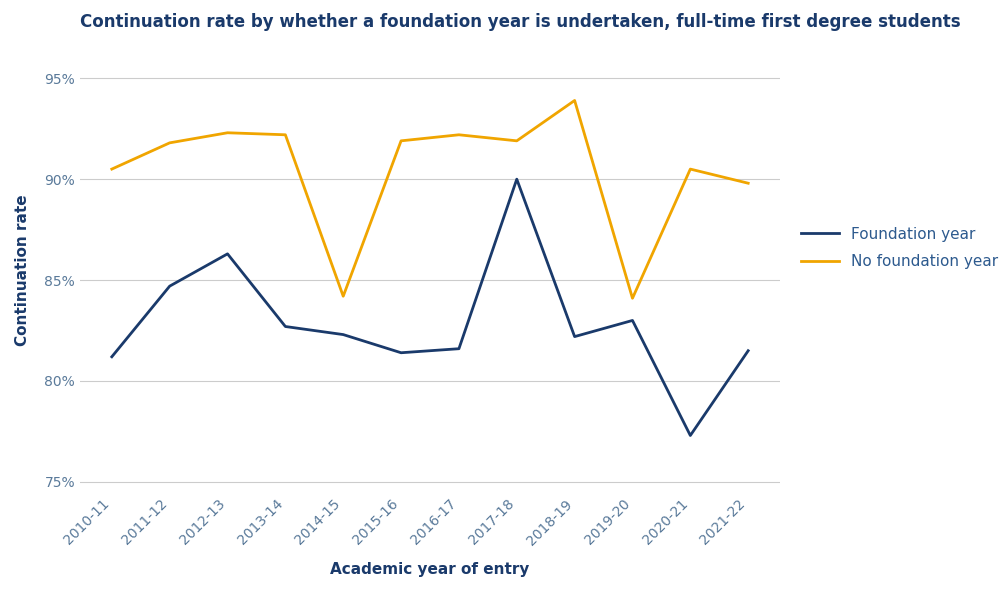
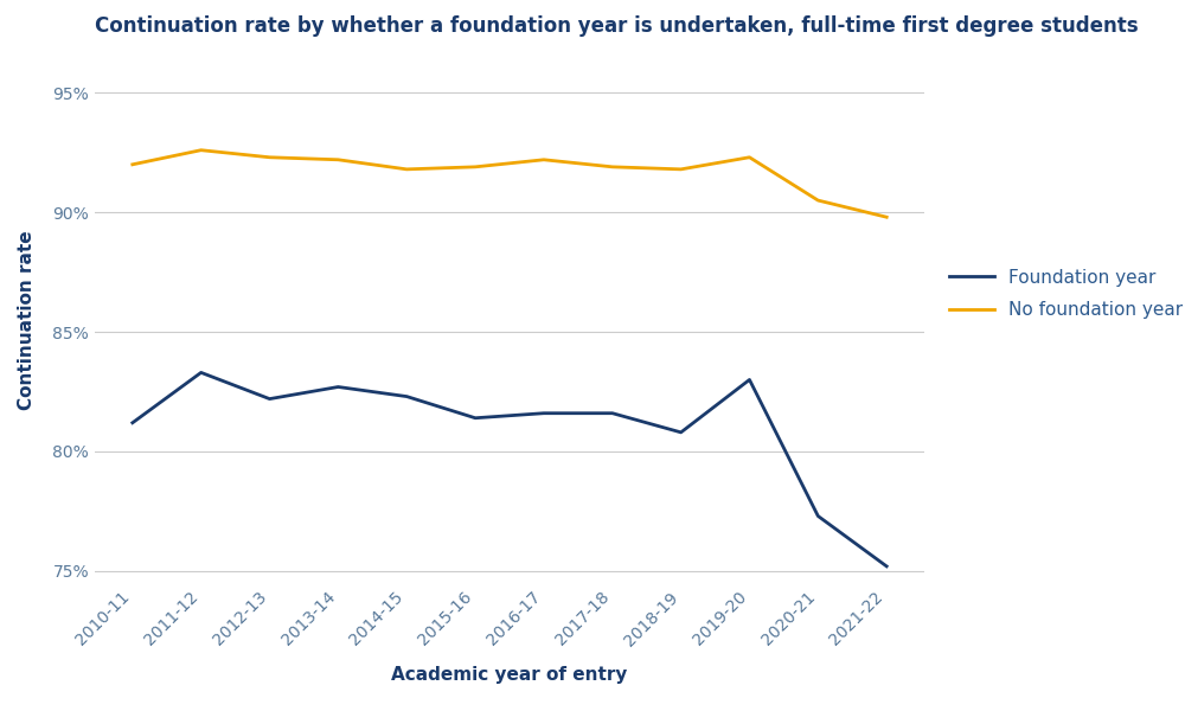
No foundation year/2010-11: 90.5% -> 92.0%
Foundation year/2011-12: 84.7% -> 83.3%
No foundation year/2011-12: 91.8% -> 92.6%
Foundation year/2012-13: 86.3% -> 82.2%
No foundation year/2014-15: 84.2% -> 91.8%
Foundation year/2017-18: 90.0% -> 81.6%
Foundation year/2018-19: 82.2% -> 80.8%
No foundation year/2018-19: 93.9% -> 91.8%
No foundation year/2019-20: 84.1% -> 92.3%
Foundation year/2021-22: 81.5% -> 75.2%
